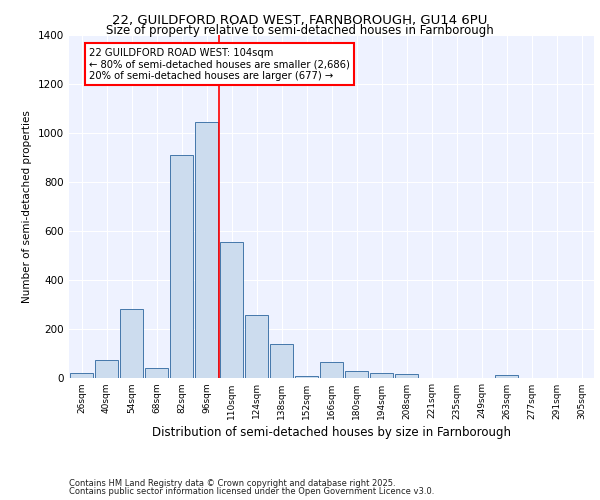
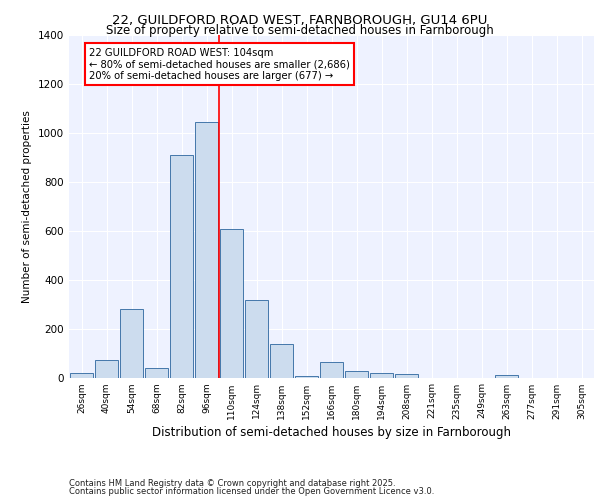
110sqm: 555 -> 605
124sqm: 255 -> 315
